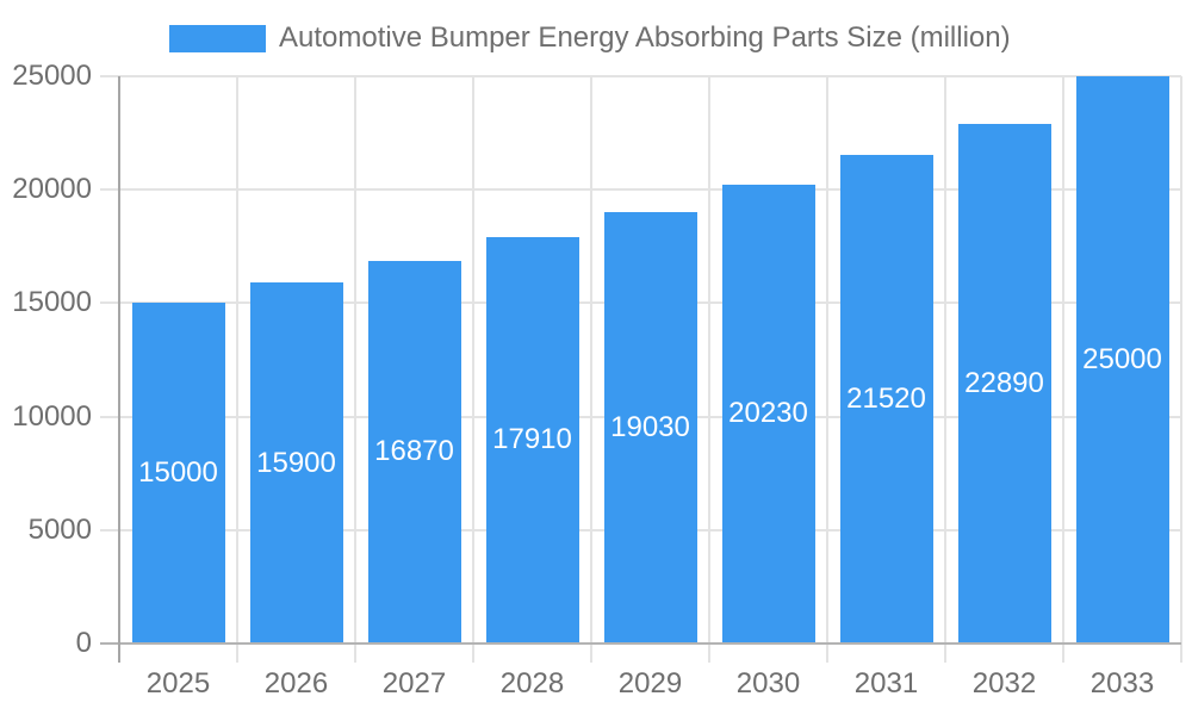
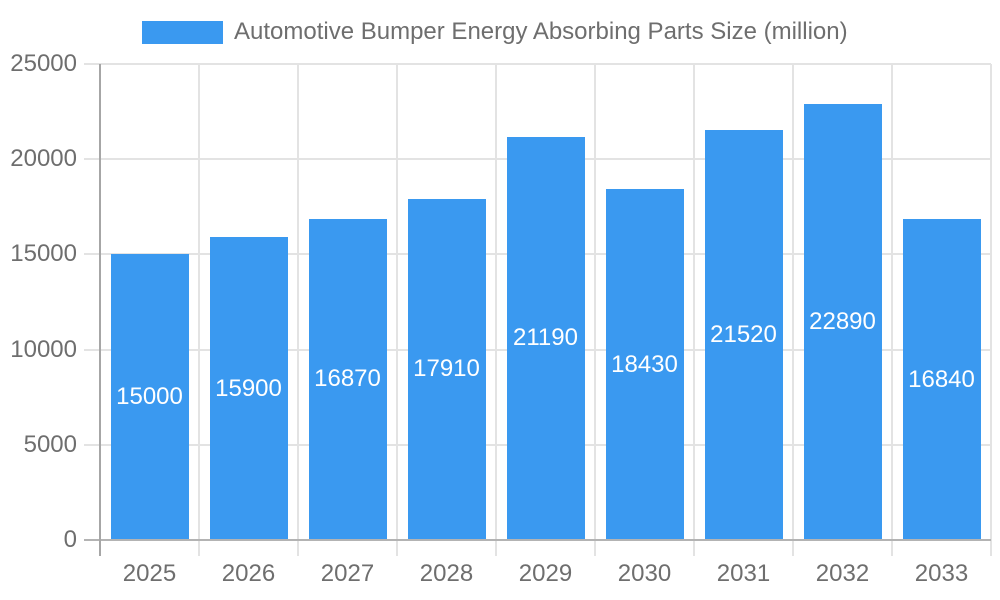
2029: 19030 -> 21190
2030: 20230 -> 18430
2033: 25000 -> 16840
